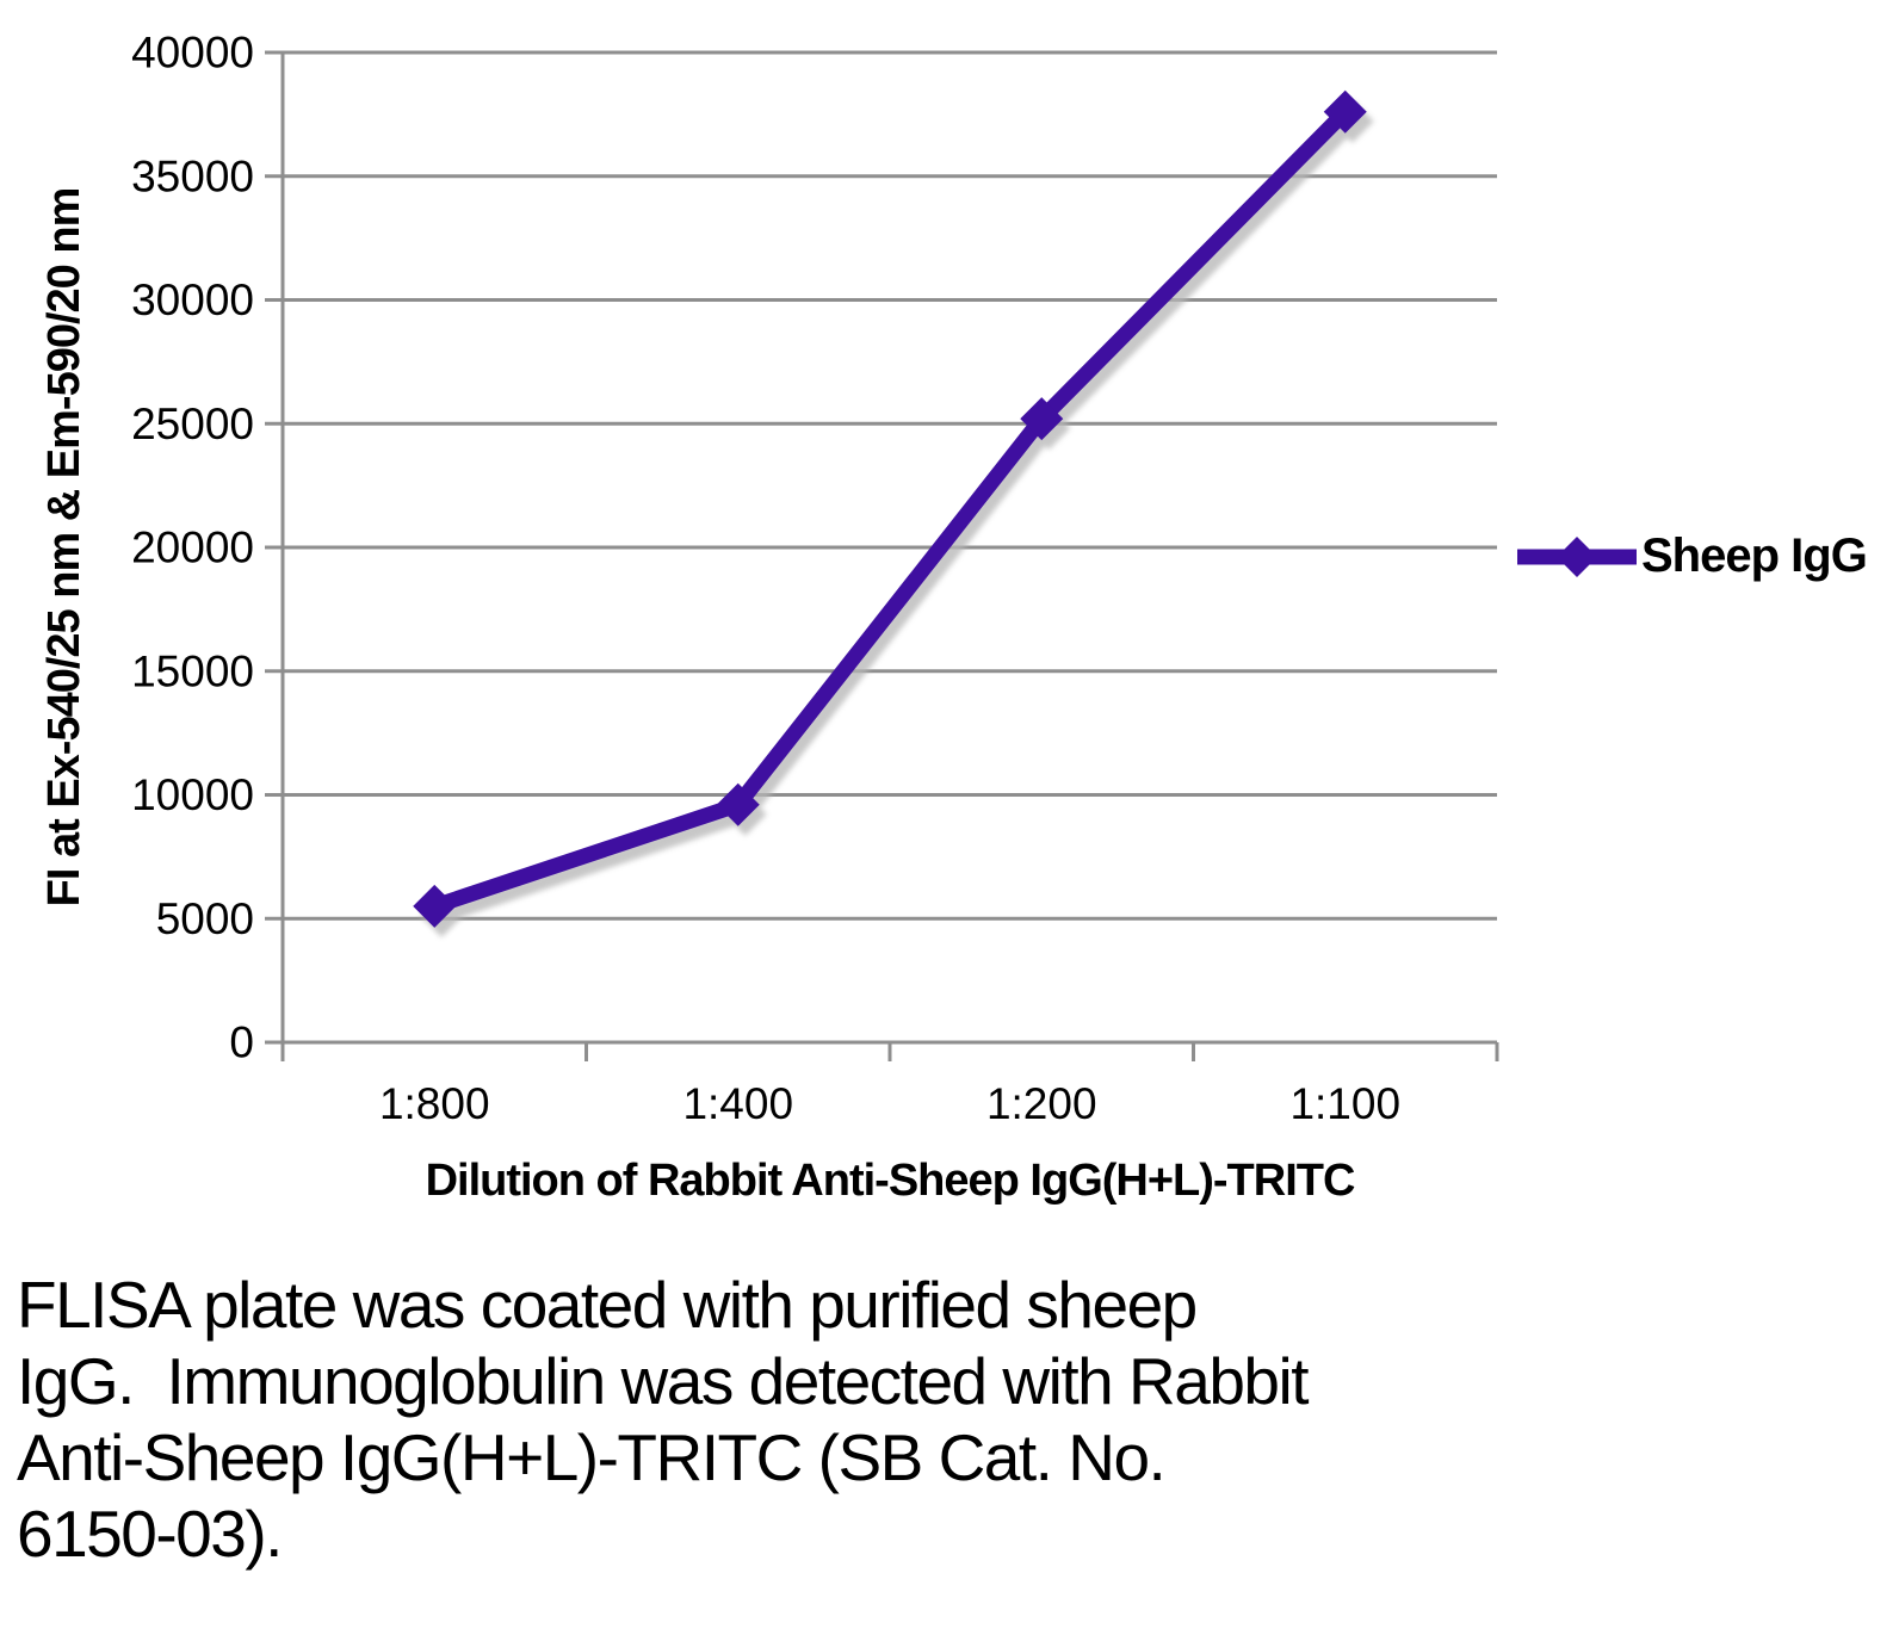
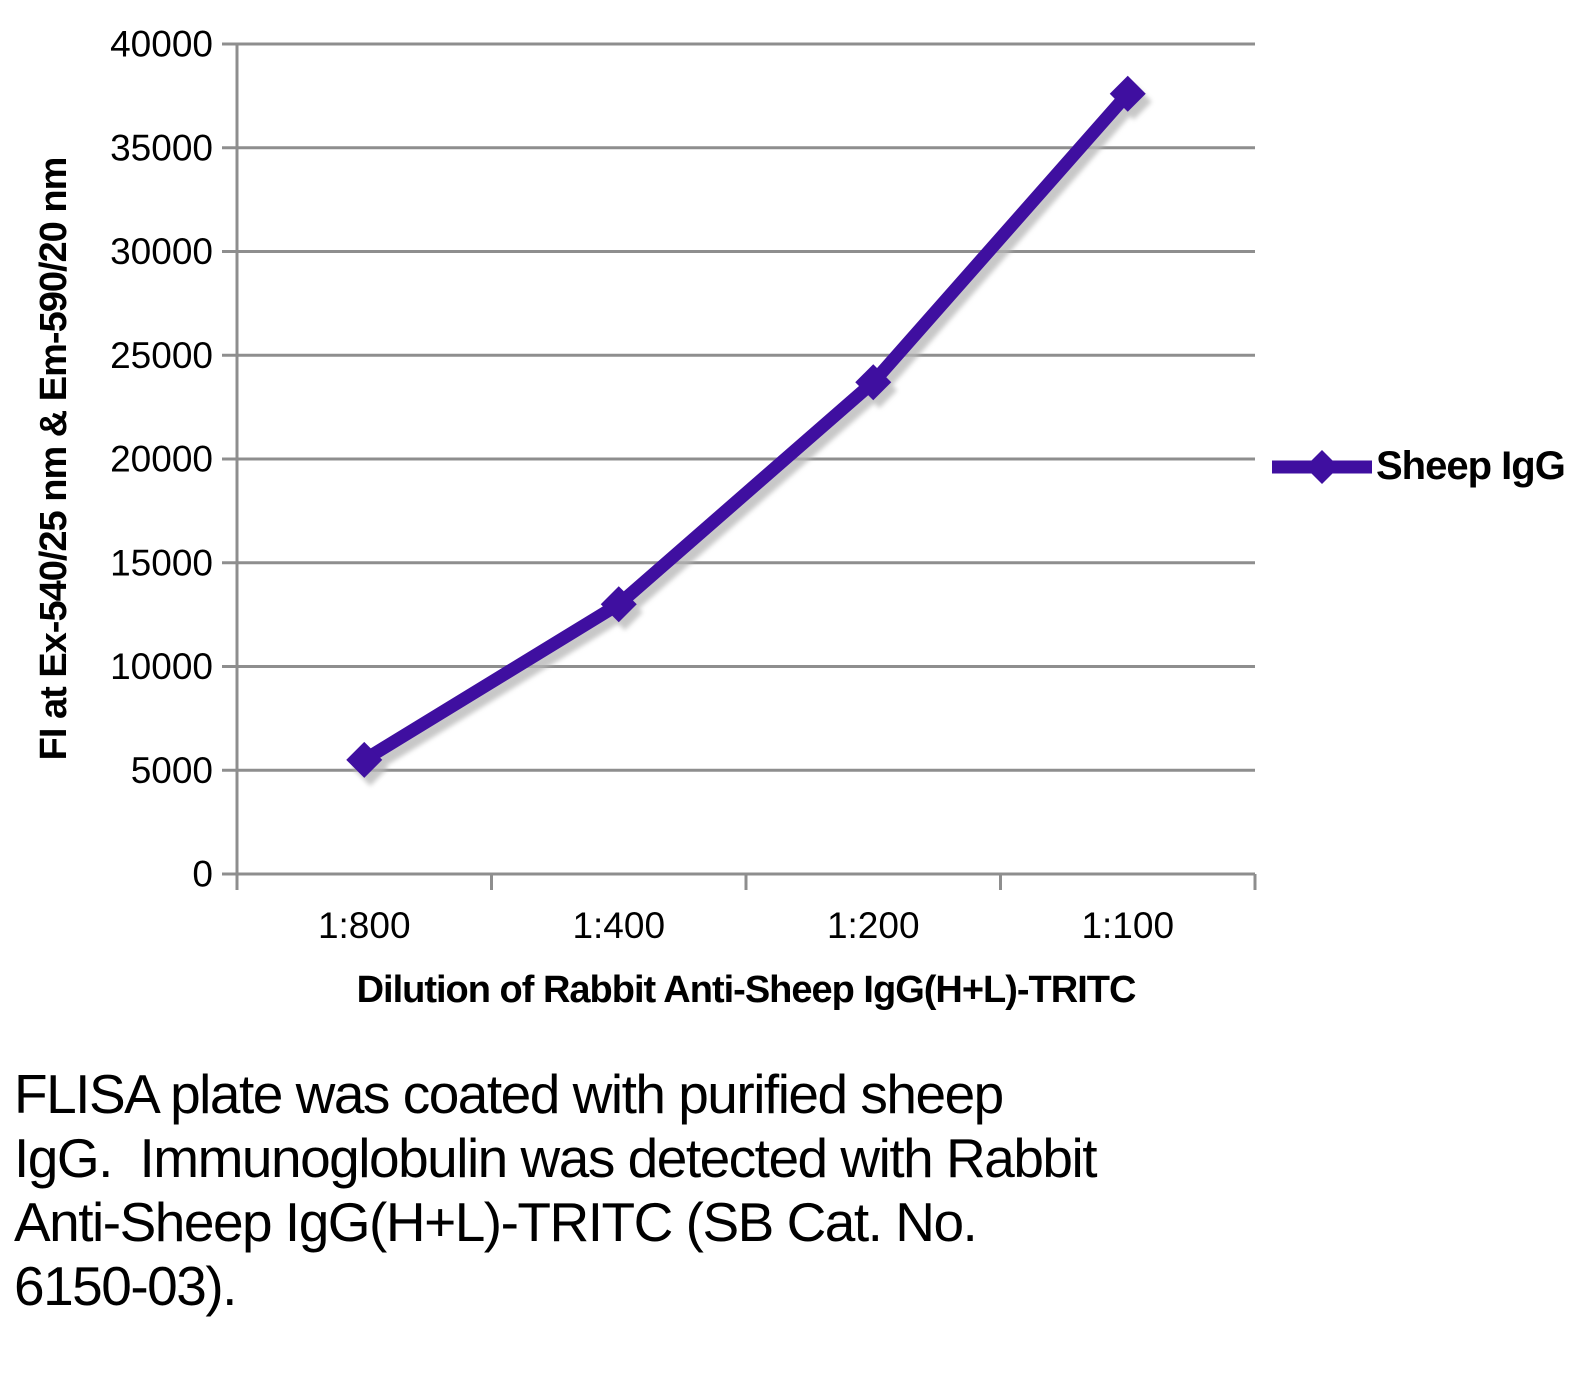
1:400: 9600 -> 13000
1:200: 25200 -> 23700
